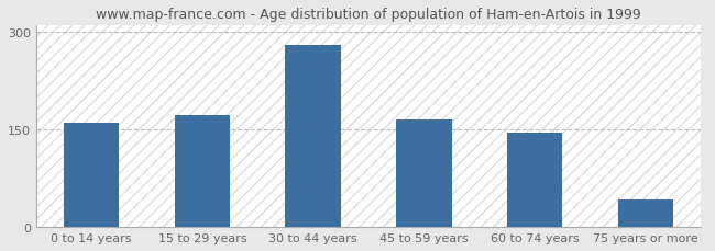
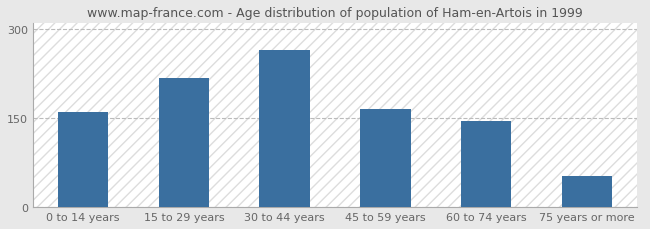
15 to 29 years: 172 -> 218
30 to 44 years: 280 -> 264
75 years or more: 42 -> 52
